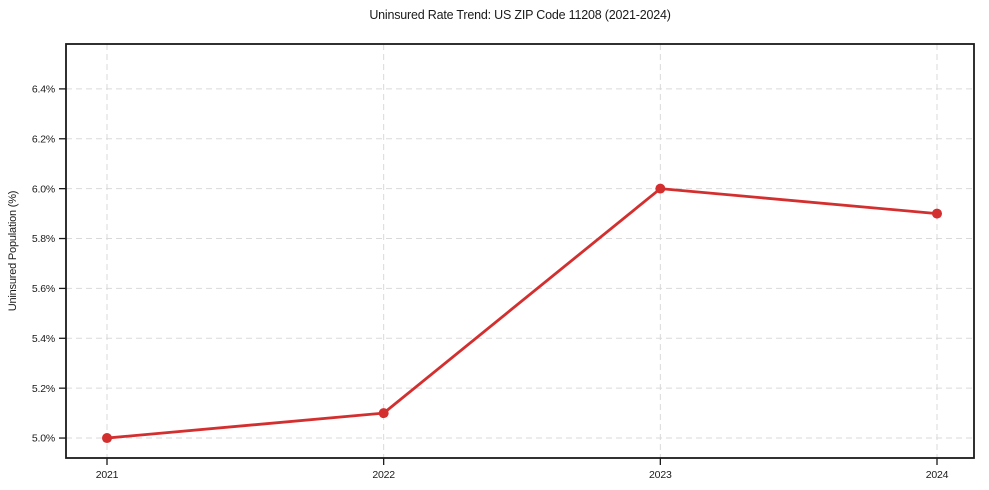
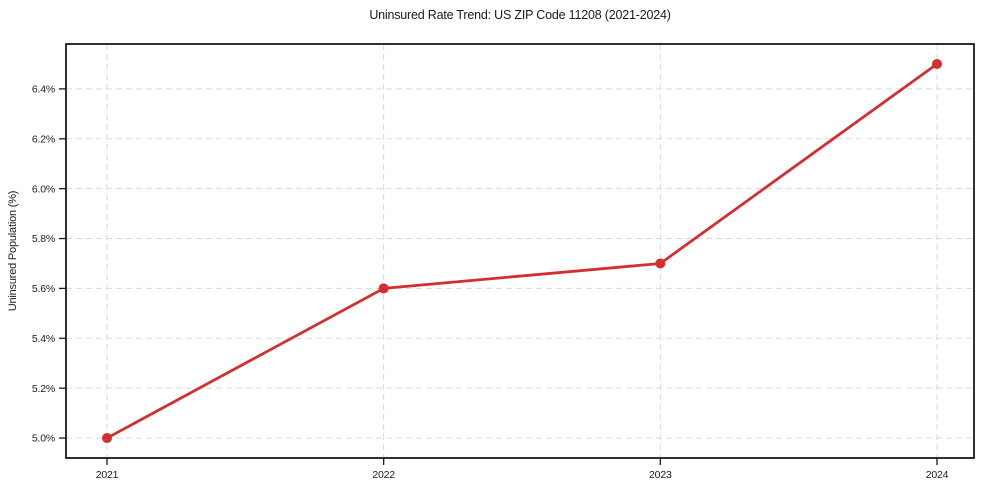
2022: 5.1% -> 5.6%
2023: 6.0% -> 5.7%
2024: 5.9% -> 6.5%
